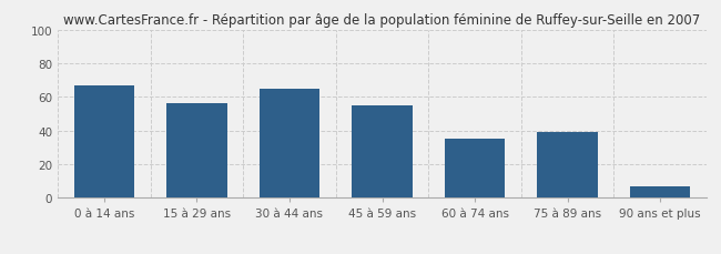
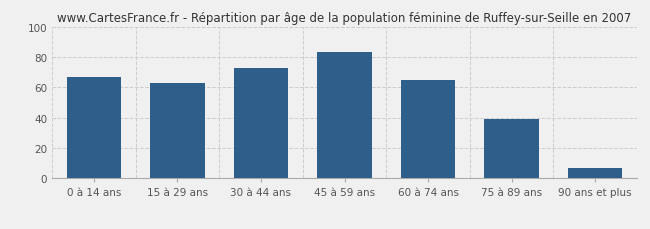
15 à 29 ans: 56 -> 63
30 à 44 ans: 65 -> 73
45 à 59 ans: 55 -> 83
60 à 74 ans: 35 -> 65
